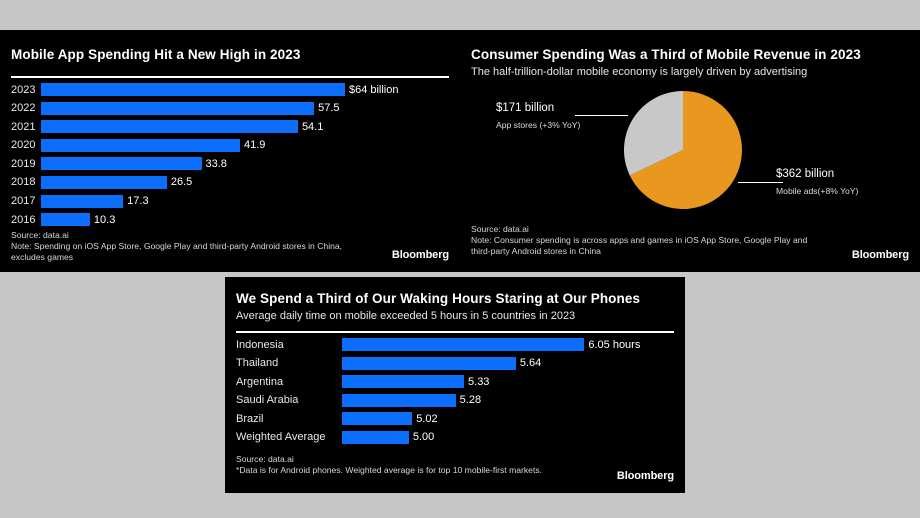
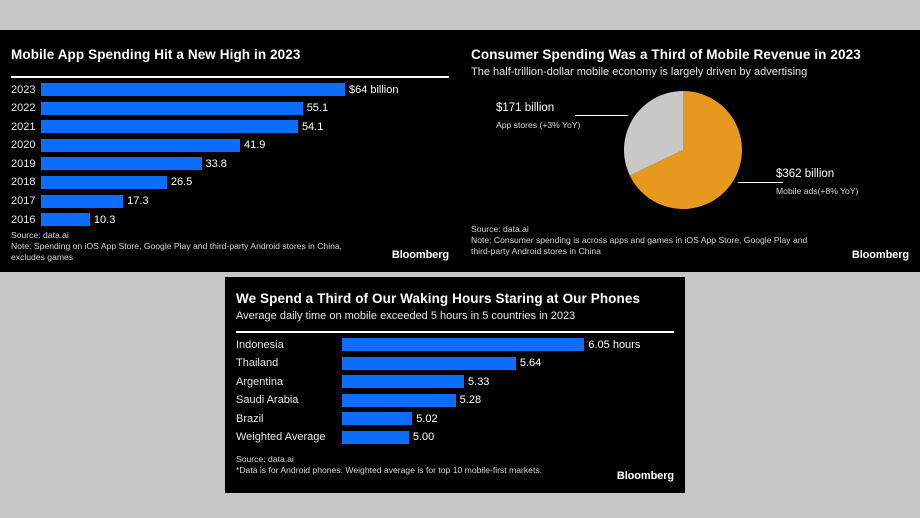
Mobile App Spending Hit a New High in 2023/2022: 57.5 -> 55.1
